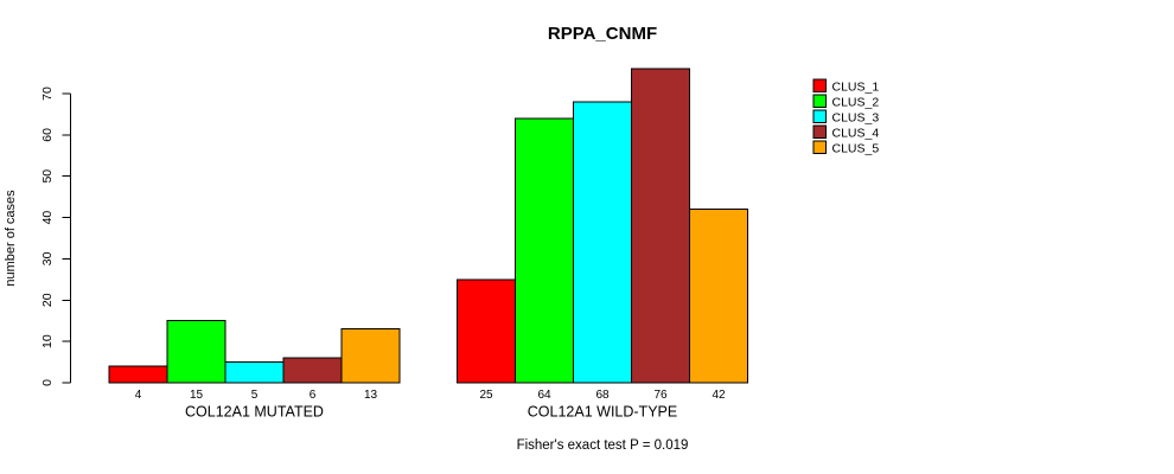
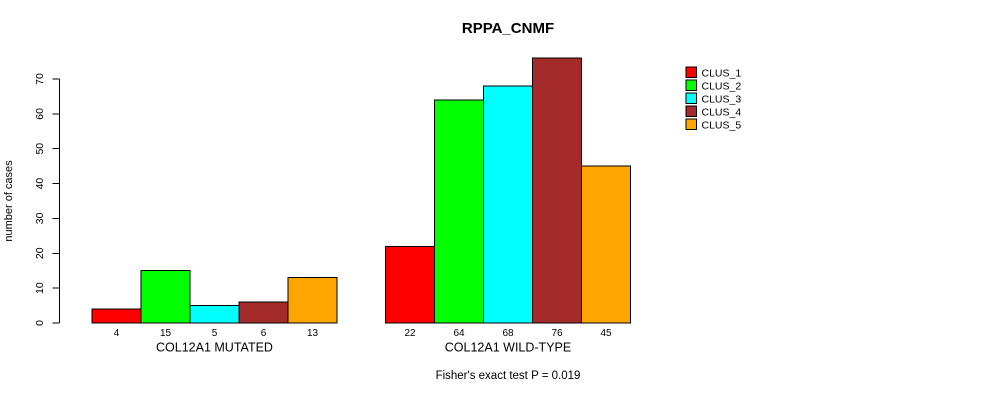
CLUS_1/COL12A1 WILD-TYPE: 25 -> 22
CLUS_5/COL12A1 WILD-TYPE: 42 -> 45
